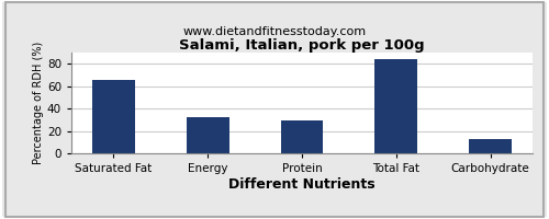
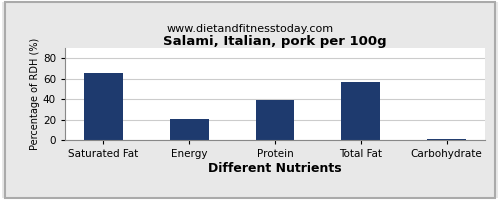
Energy: 32 -> 21
Protein: 29 -> 39
Total Fat: 84 -> 57
Carbohydrate: 13 -> 1
